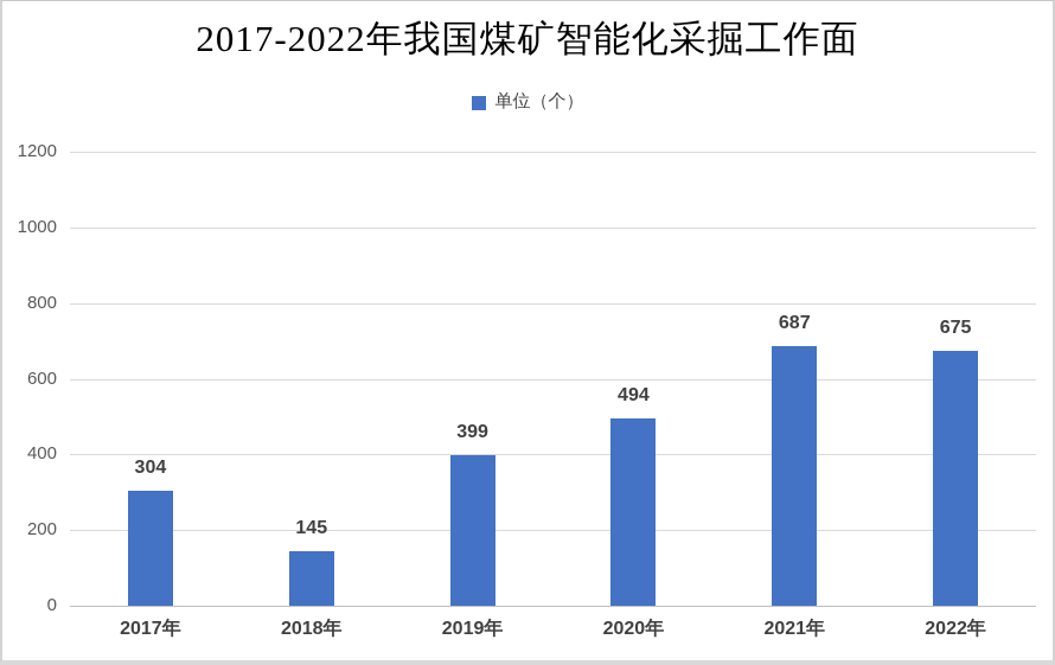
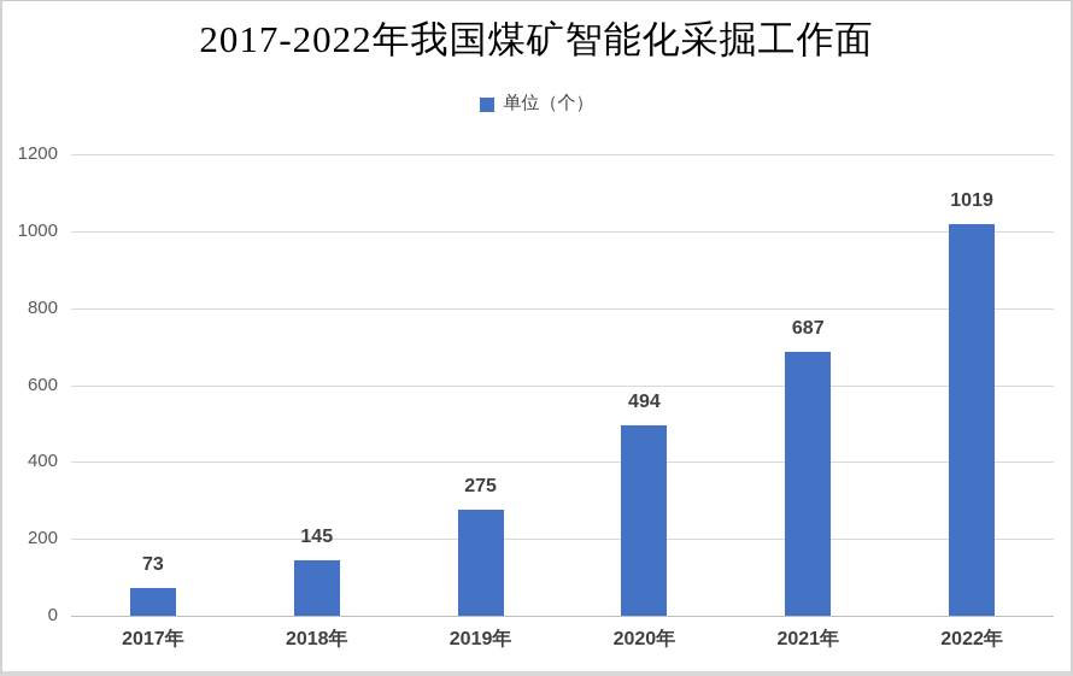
2017年: 304 -> 73
2019年: 399 -> 275
2022年: 675 -> 1019
